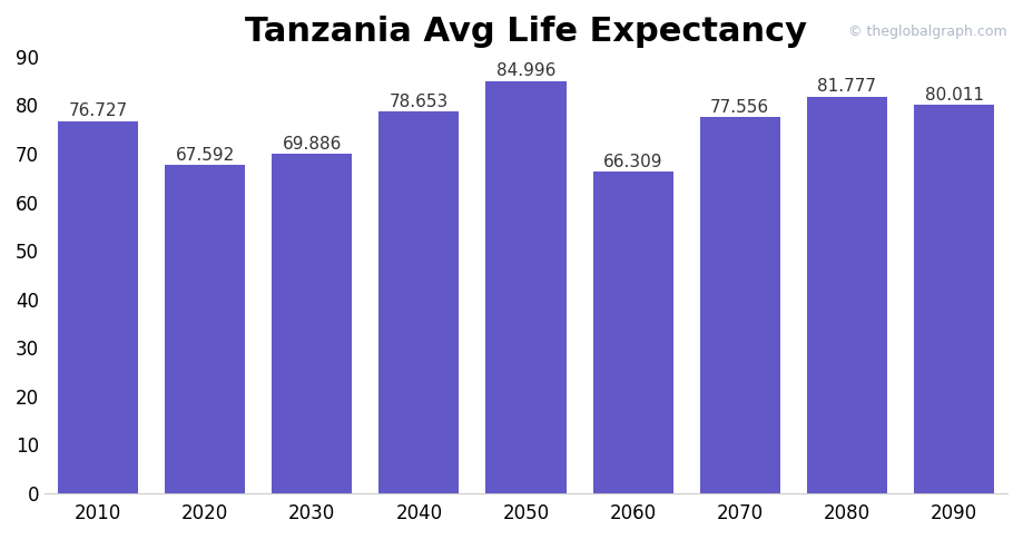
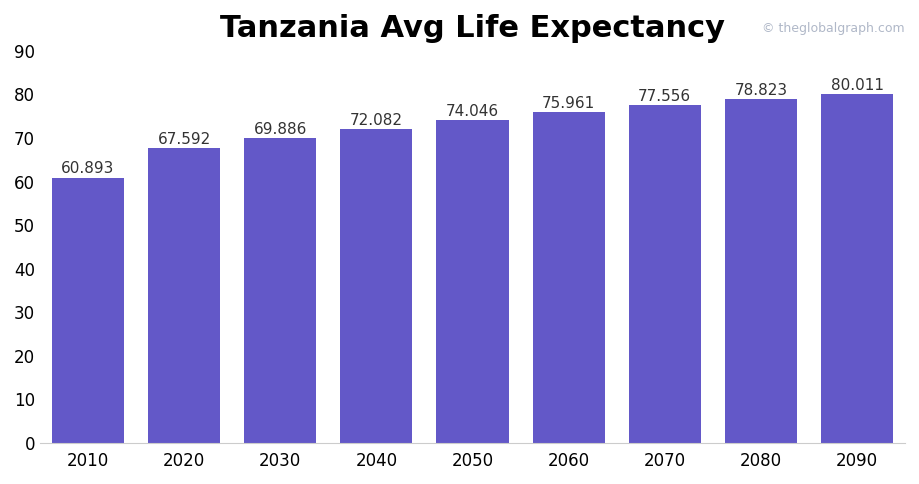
2010: 76.727 -> 60.893
2040: 78.653 -> 72.082
2050: 84.996 -> 74.046
2060: 66.309 -> 75.961
2080: 81.777 -> 78.823
